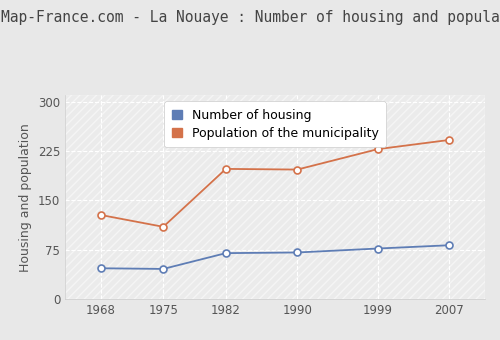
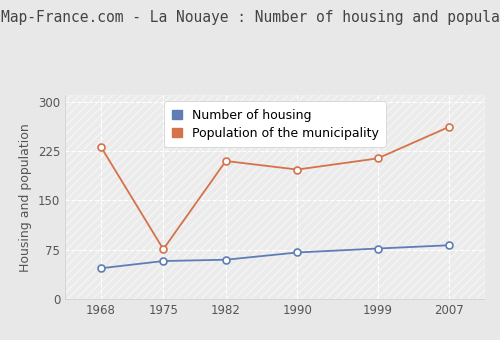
Population of the municipality/1968: 128 -> 232
Number of housing/1975: 46 -> 58
Population of the municipality/1975: 110 -> 76
Number of housing/1982: 70 -> 60
Population of the municipality/1982: 198 -> 210
Population of the municipality/1999: 228 -> 214
Population of the municipality/2007: 242 -> 262
